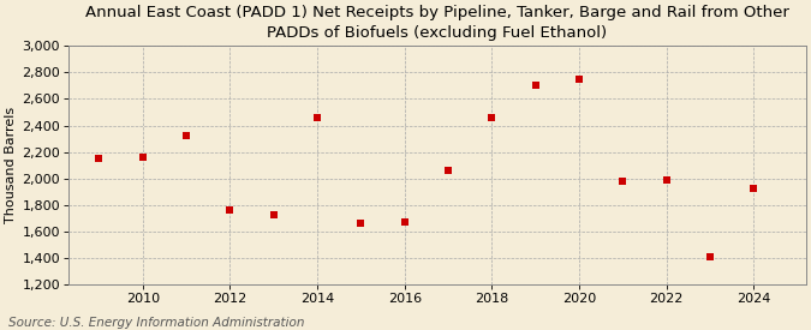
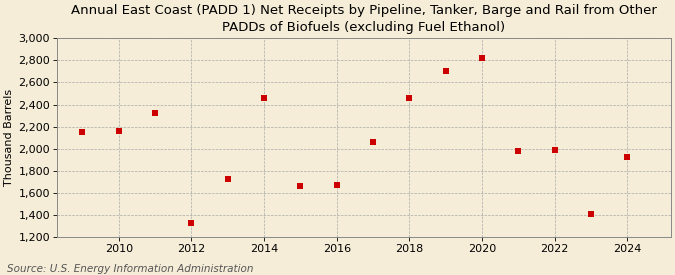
2012: 1,760 -> 1,330
2020: 2,750 -> 2,820
